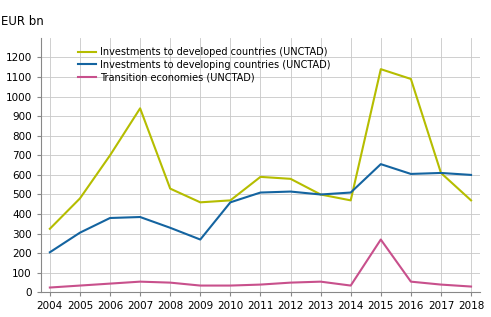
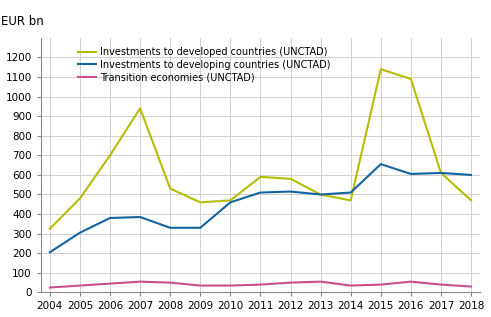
Investments to developing countries (UNCTAD)/2009: 270 -> 330
Transition economies (UNCTAD)/2015: 270 -> 40
